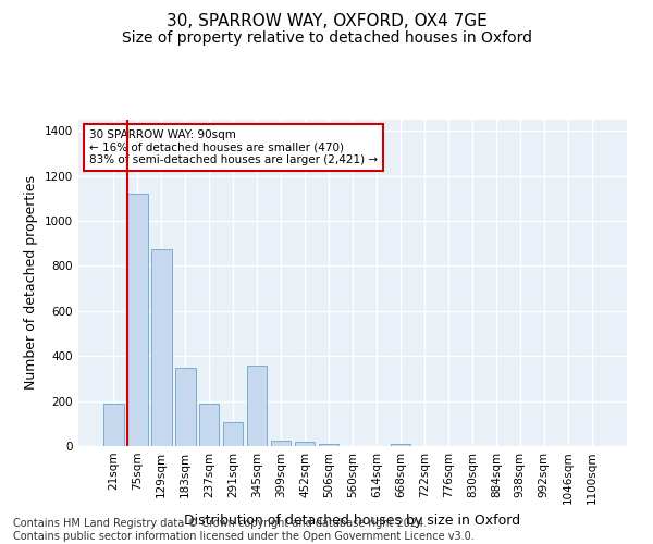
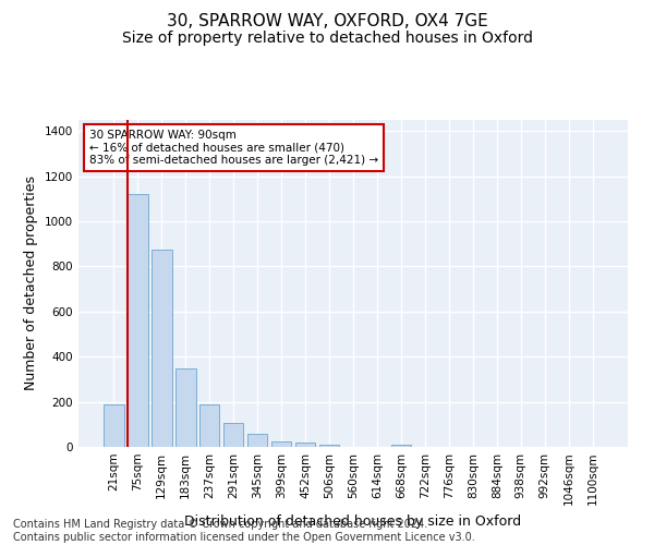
345sqm: 360 -> 57
